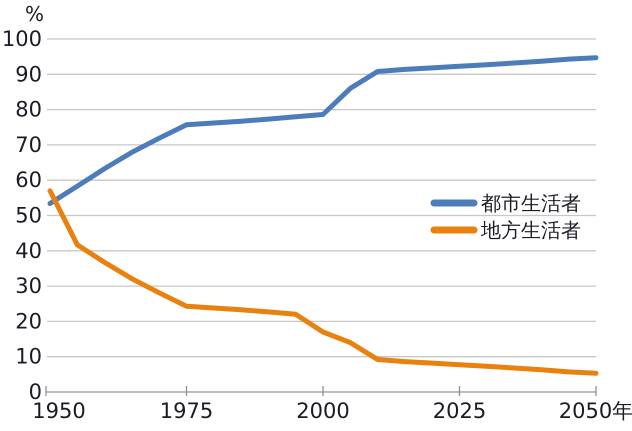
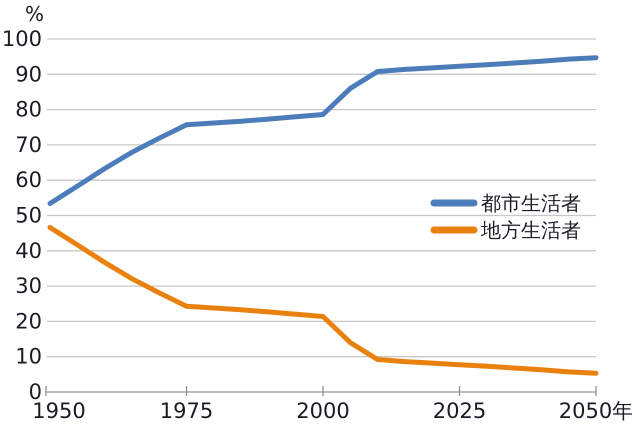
地方生活者/1950: 57 -> 47
地方生活者/2000: 17 -> 21
